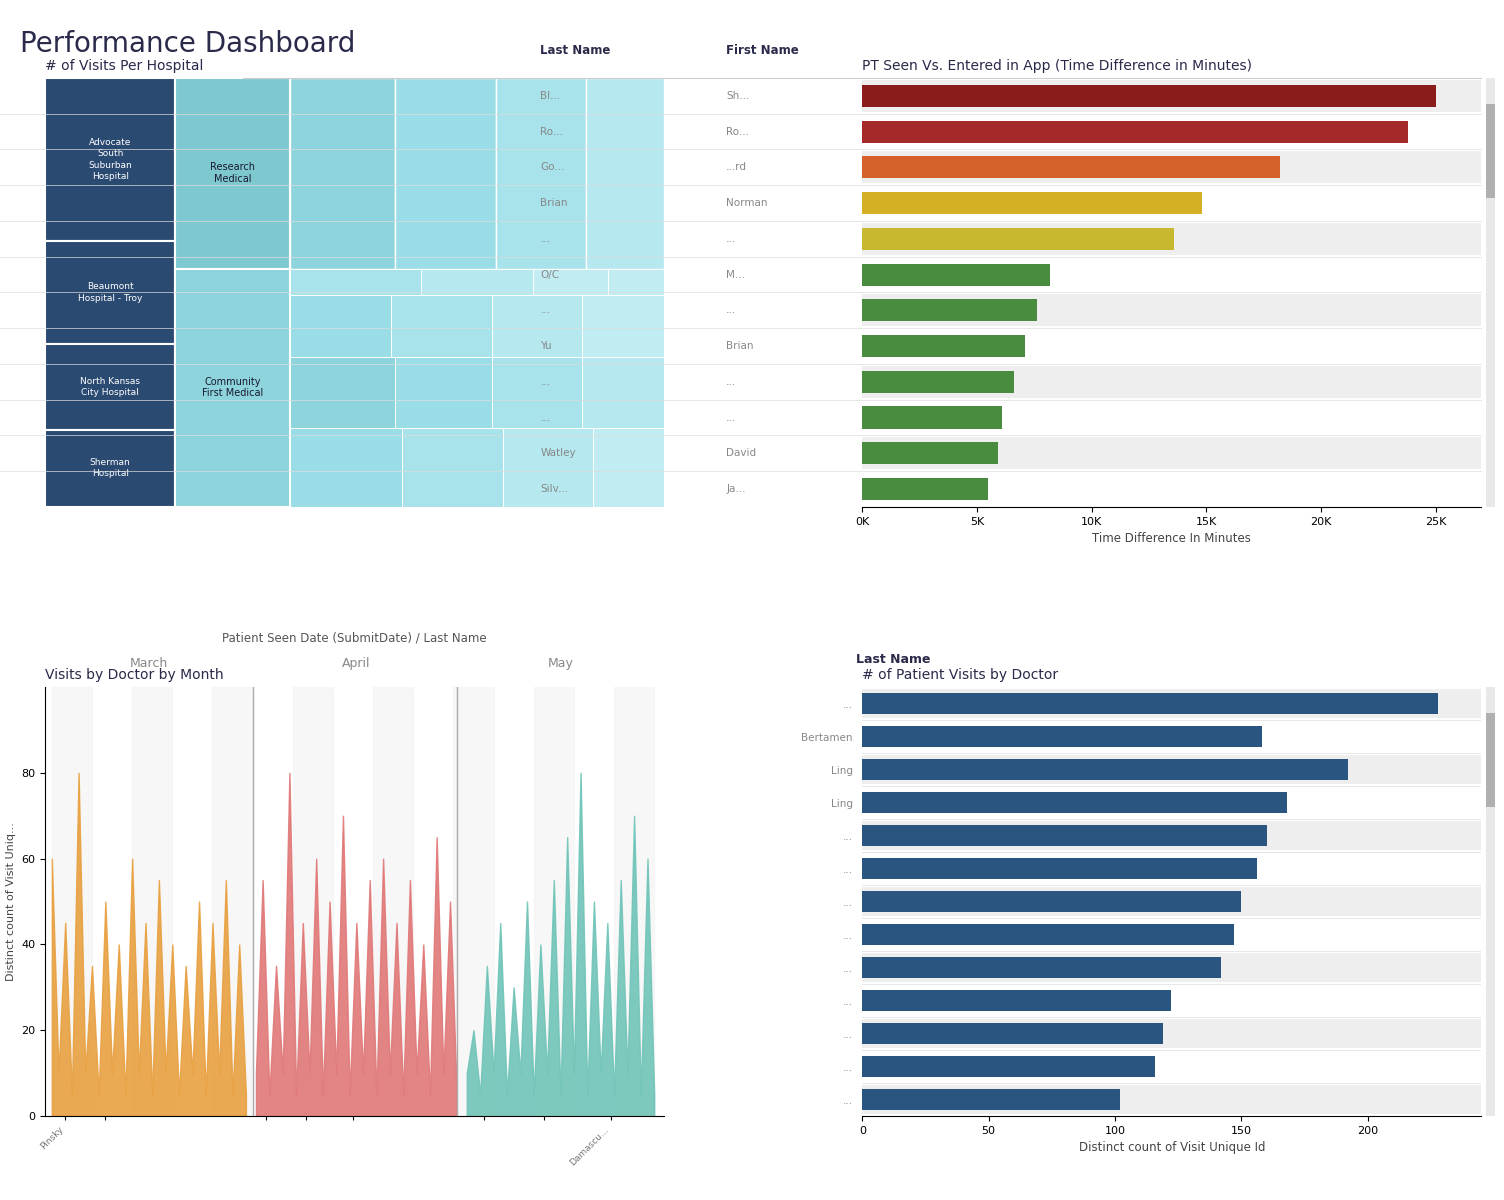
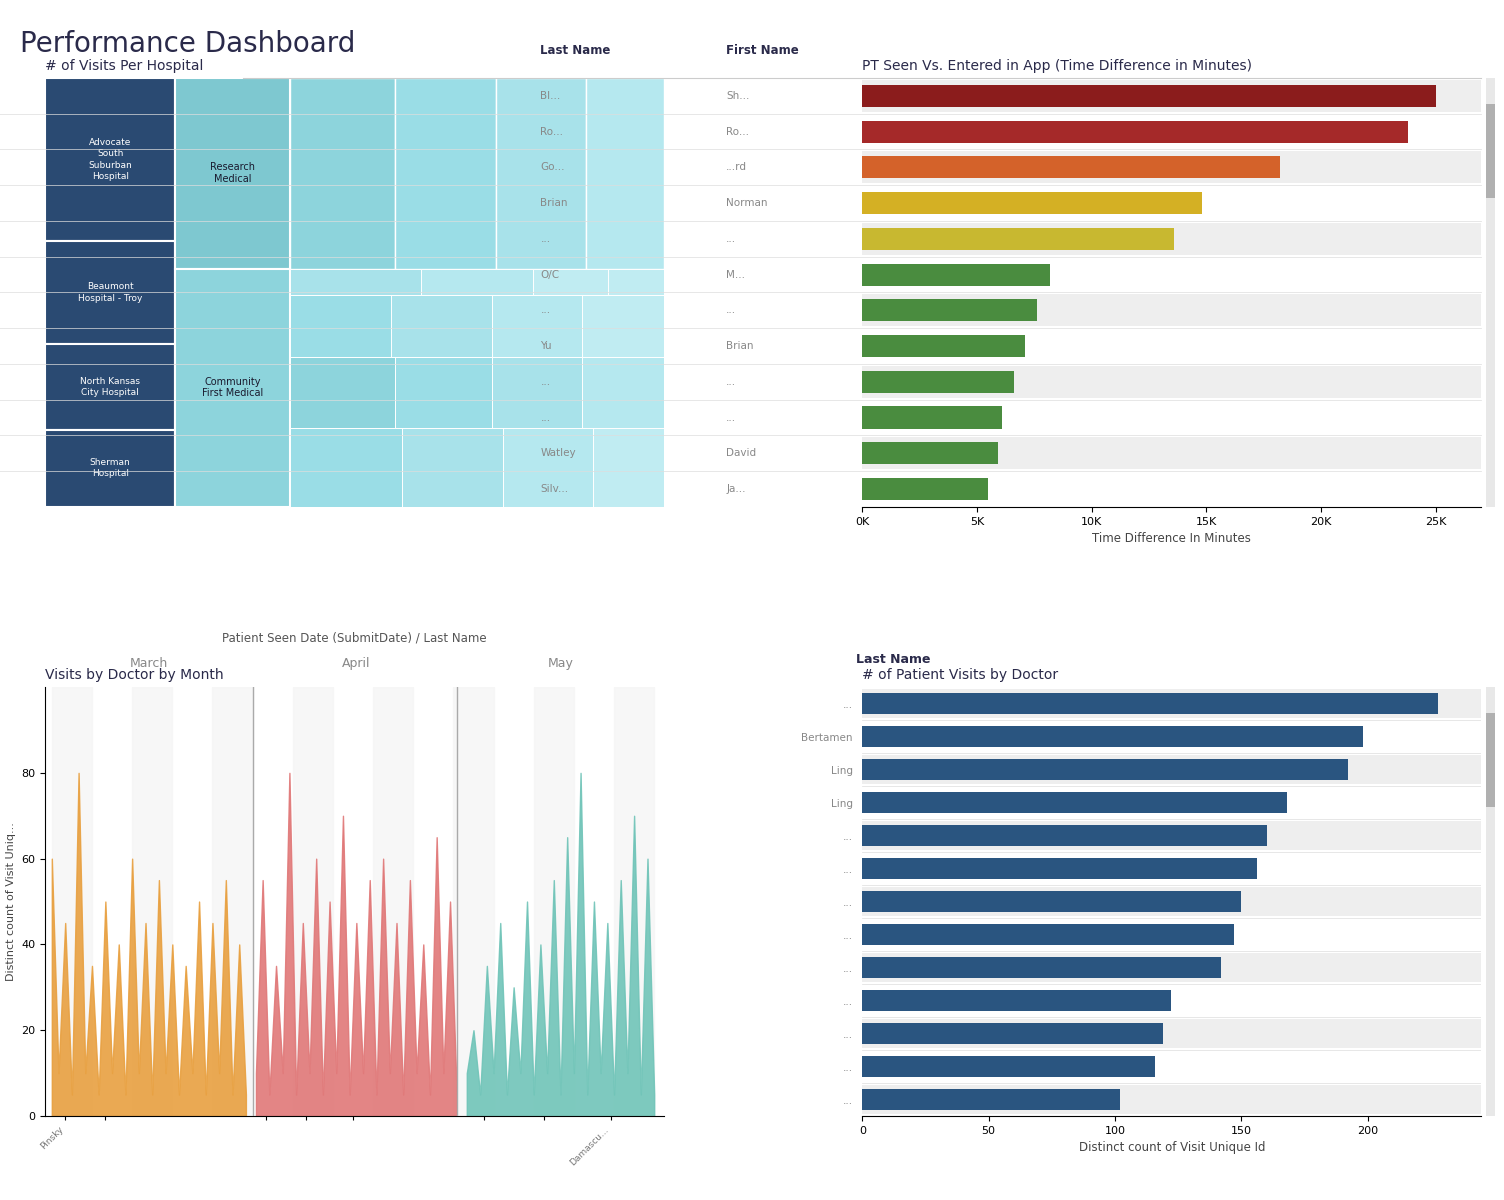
# of Patient Visits by Doctor/Bertamen: 158 -> 198
